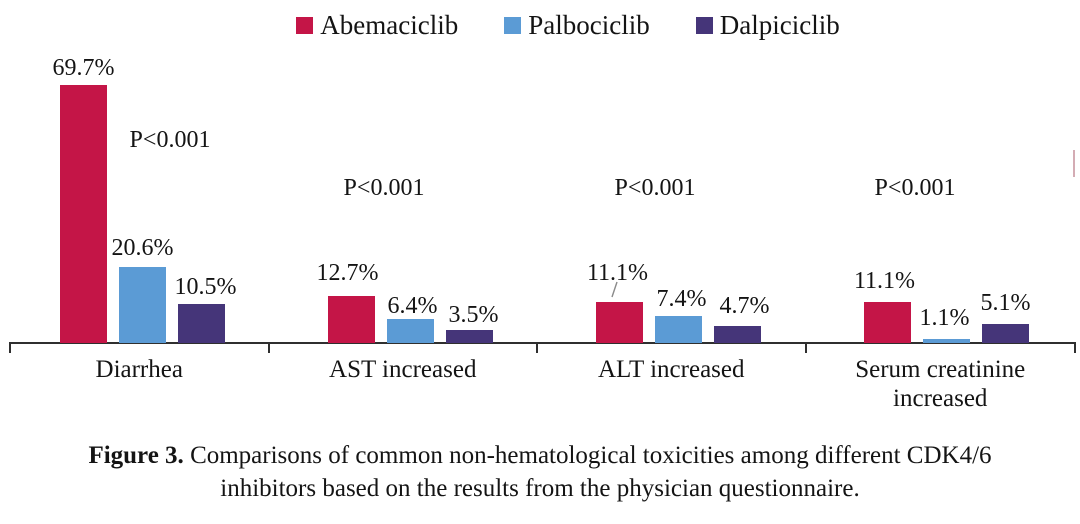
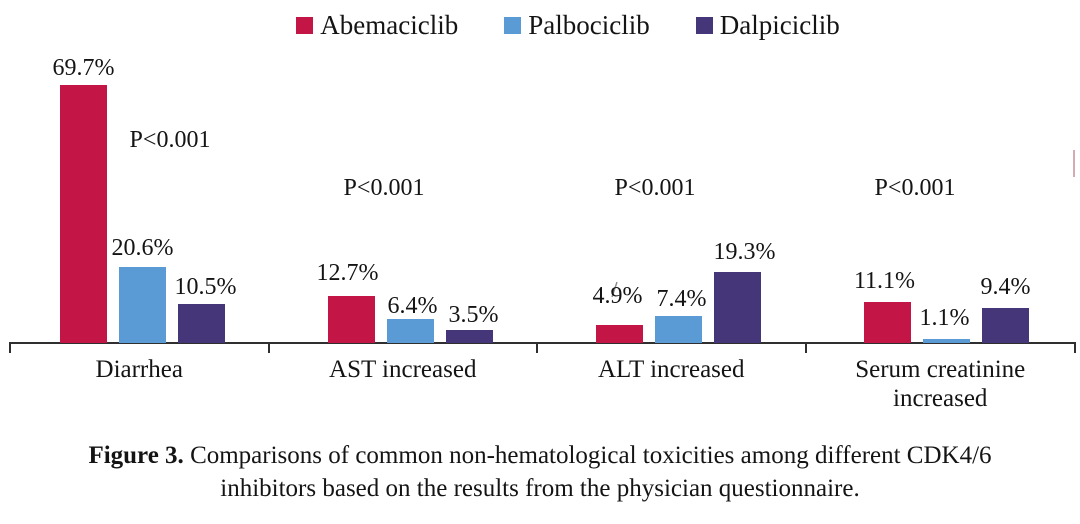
Abemaciclib/ALT increased: 11.1% -> 4.9%
Dalpiciclib/ALT increased: 4.7% -> 19.3%
Dalpiciclib/Serum creatinine increased: 5.1% -> 9.4%
